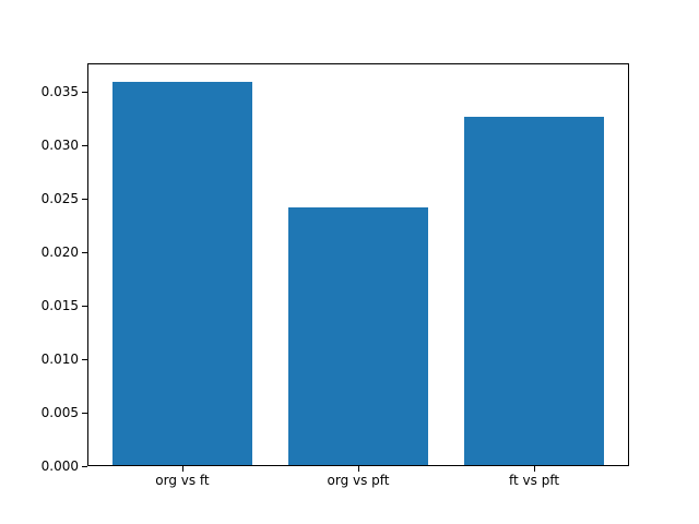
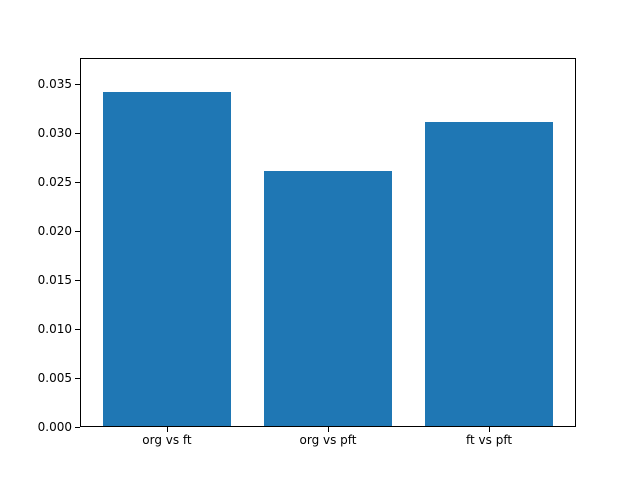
org vs ft: 0.036 -> 0.034
org vs pft: 0.024 -> 0.026
ft vs pft: 0.033 -> 0.031
